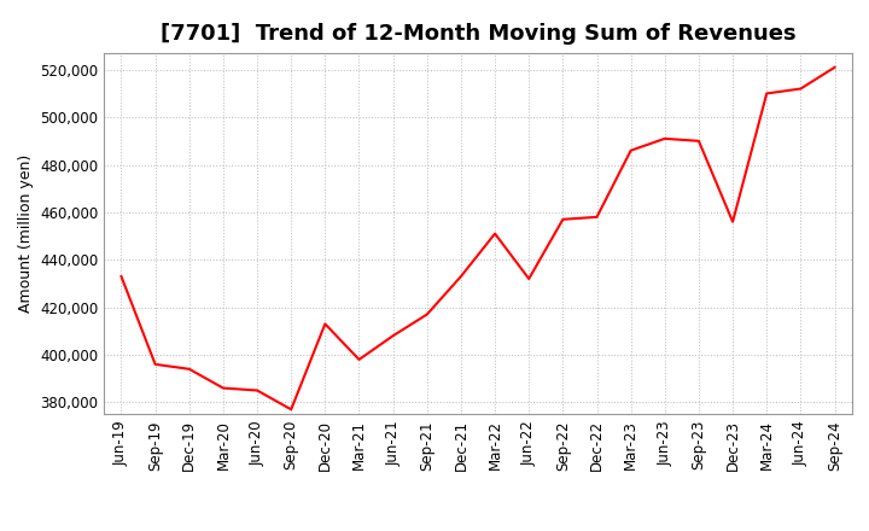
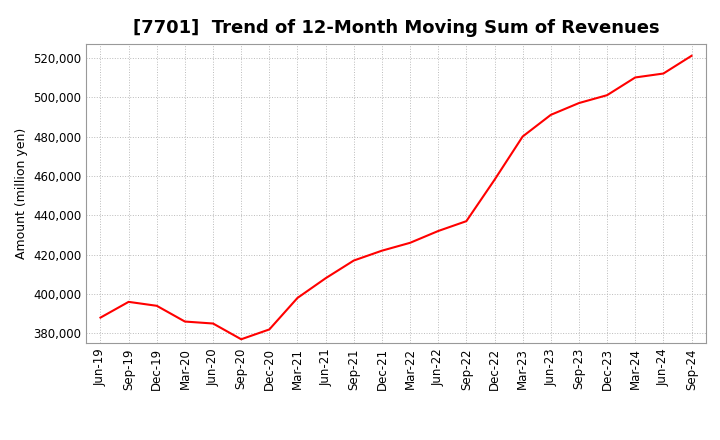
Jun-19: 433,000 -> 388,000
Dec-20: 413,000 -> 382,000
Dec-21: 433,000 -> 422,000
Mar-22: 451,000 -> 426,000
Sep-22: 457,000 -> 437,000
Mar-23: 486,000 -> 480,000
Sep-23: 490,000 -> 497,000
Dec-23: 456,000 -> 501,000
